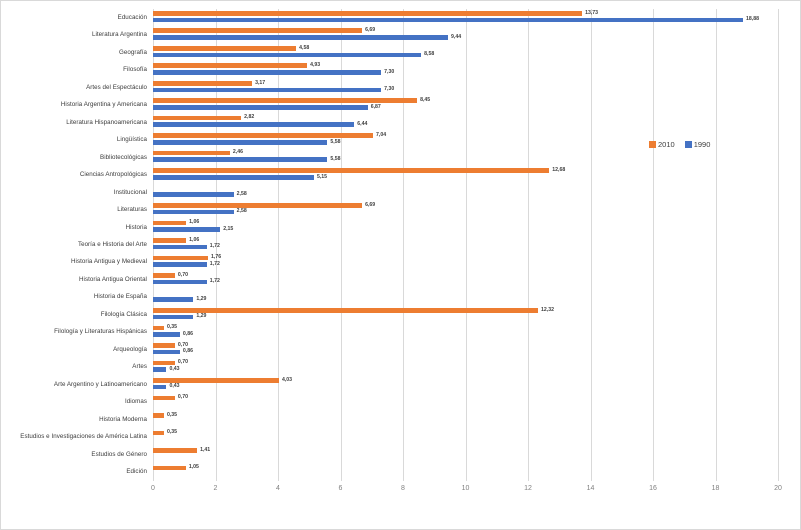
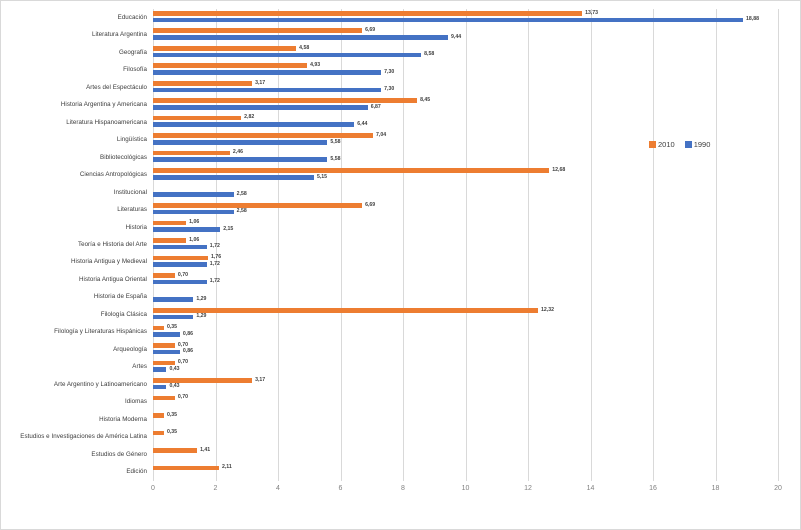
2010/Arte Argentino y Latinoamericano: 4,03 -> 3,17
2010/Edición: 1,05 -> 2,11
